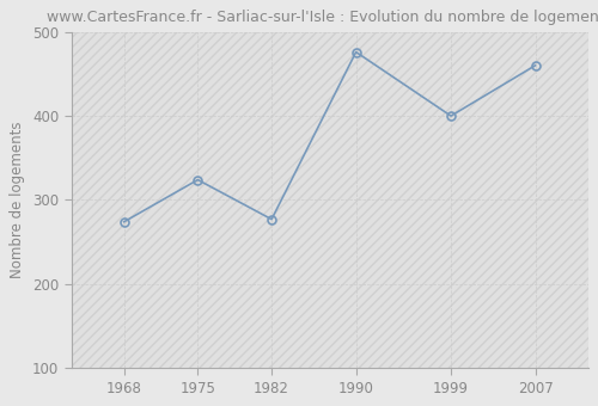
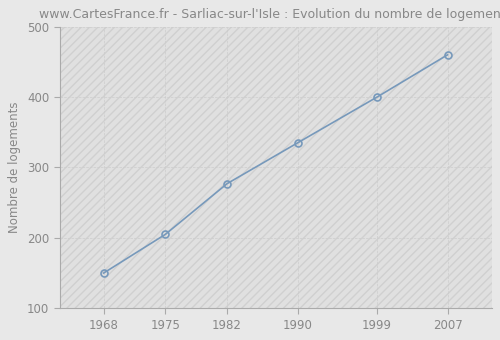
1968: 274 -> 150
1975: 324 -> 205
1990: 476 -> 335
